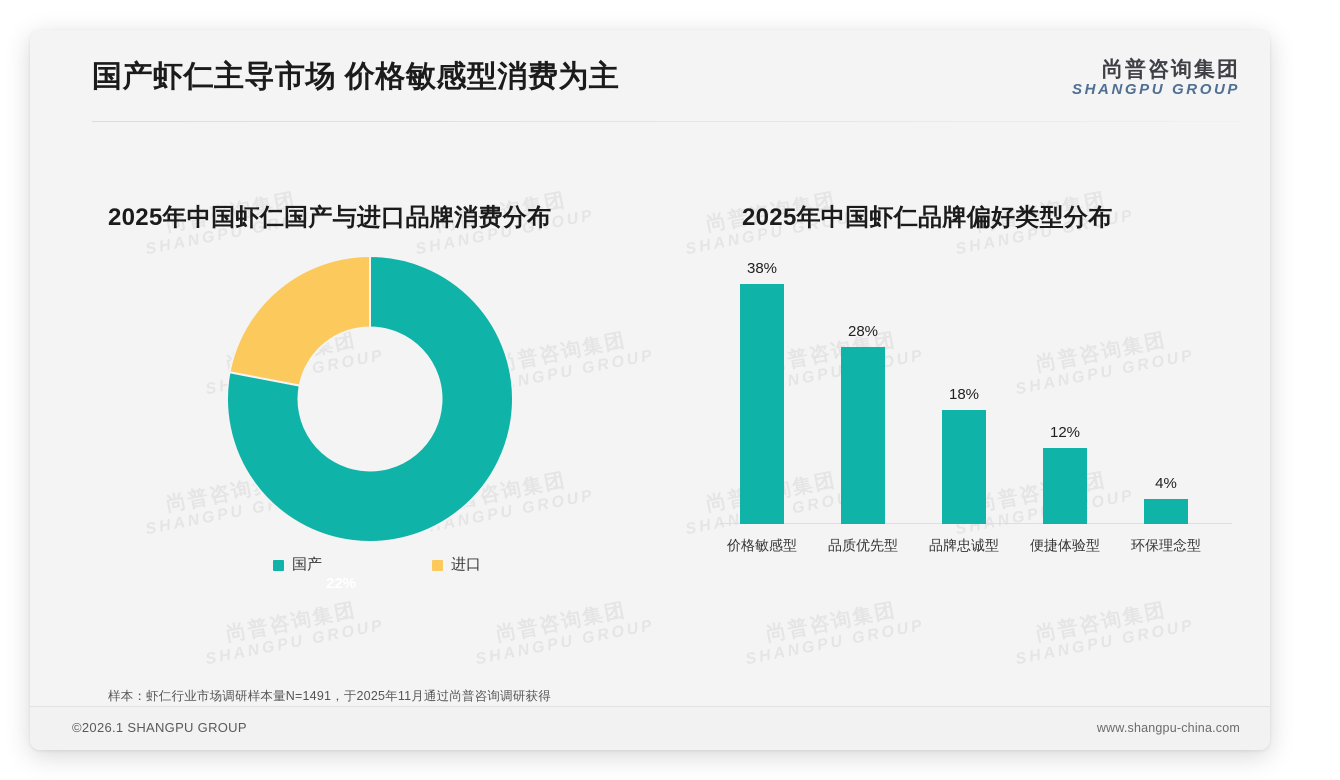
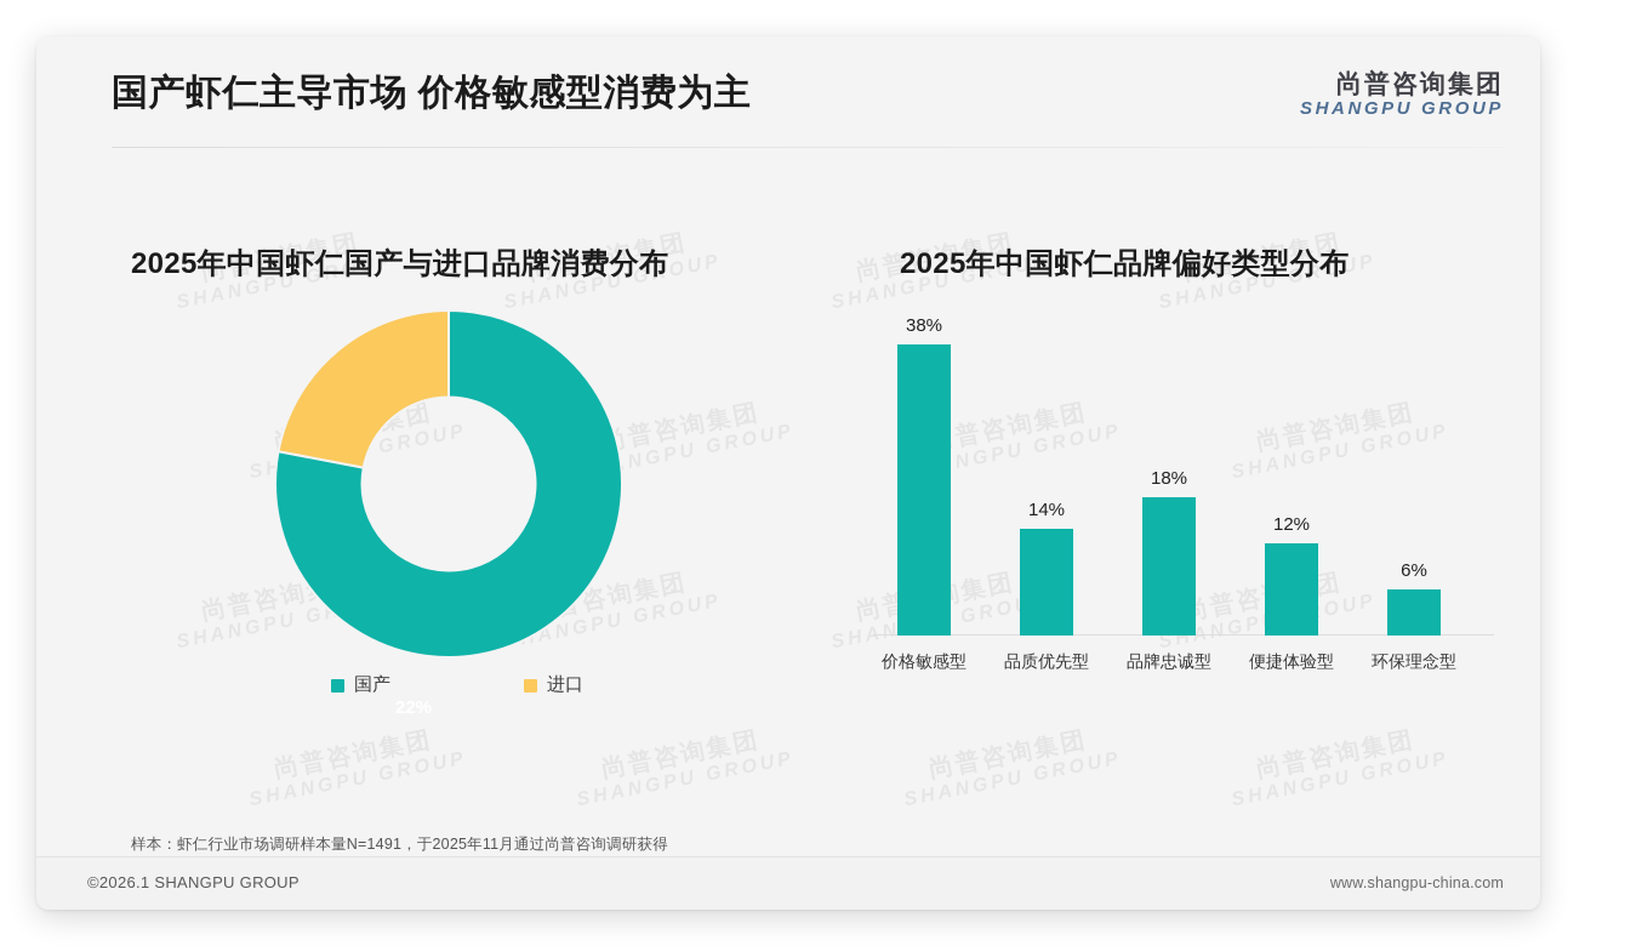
2025年中国虾仁品牌偏好类型分布/品质优先型: 28% -> 14%
2025年中国虾仁品牌偏好类型分布/环保理念型: 4% -> 6%
